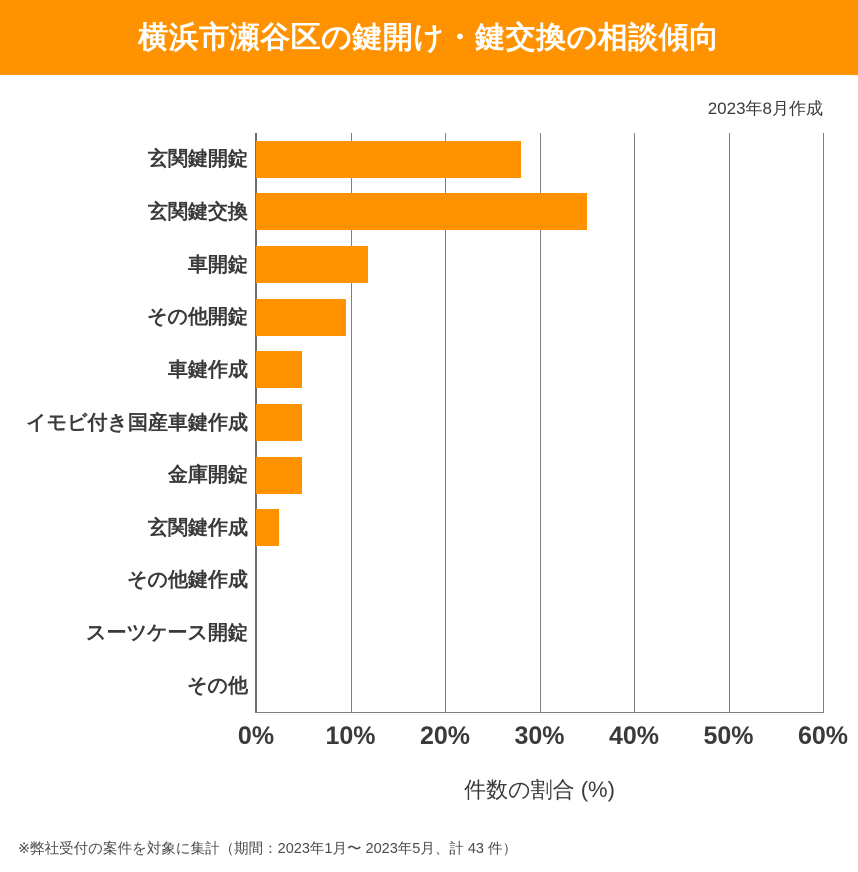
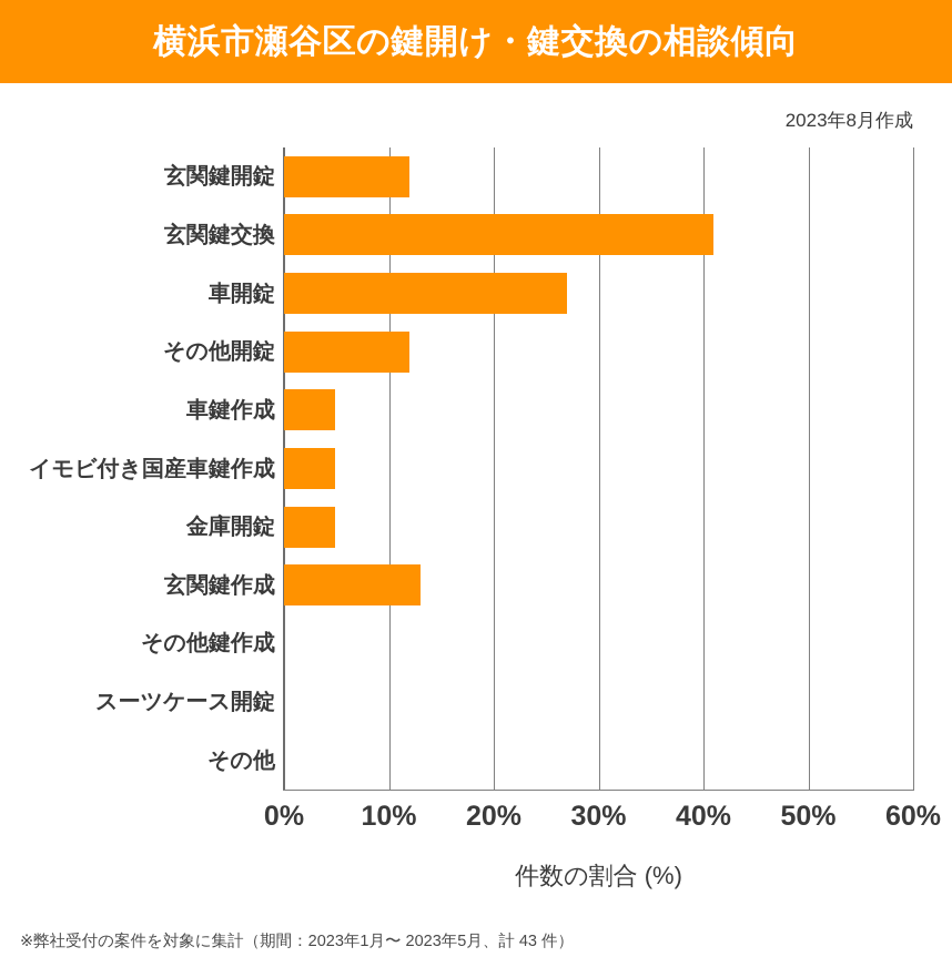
玄関鍵開錠: 28% -> 12%
玄関鍵交換: 35% -> 41%
車開錠: 12% -> 27%
その他開錠: 10% -> 12%
玄関鍵作成: 2% -> 13%
